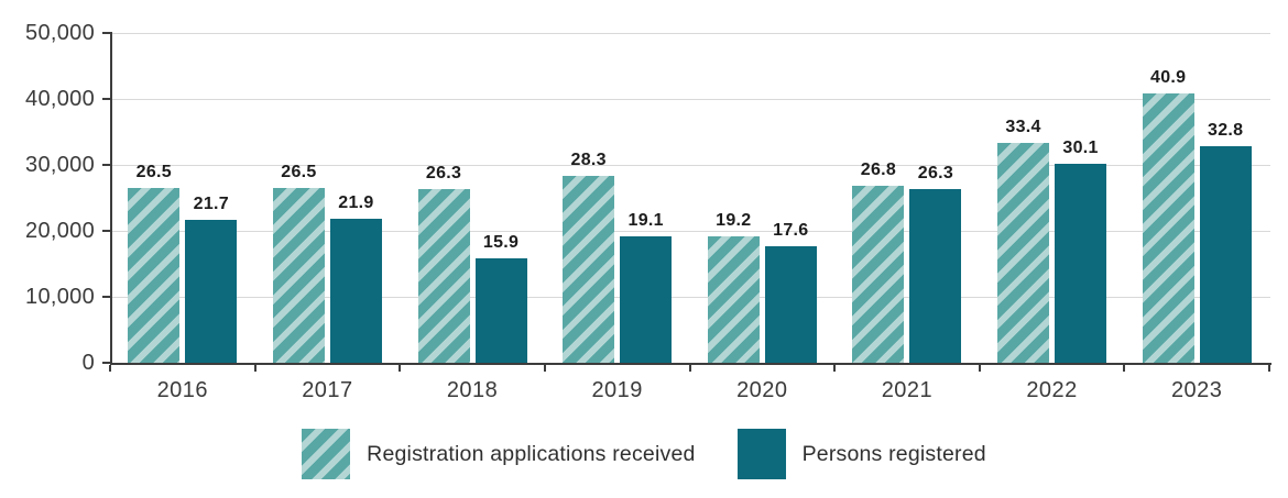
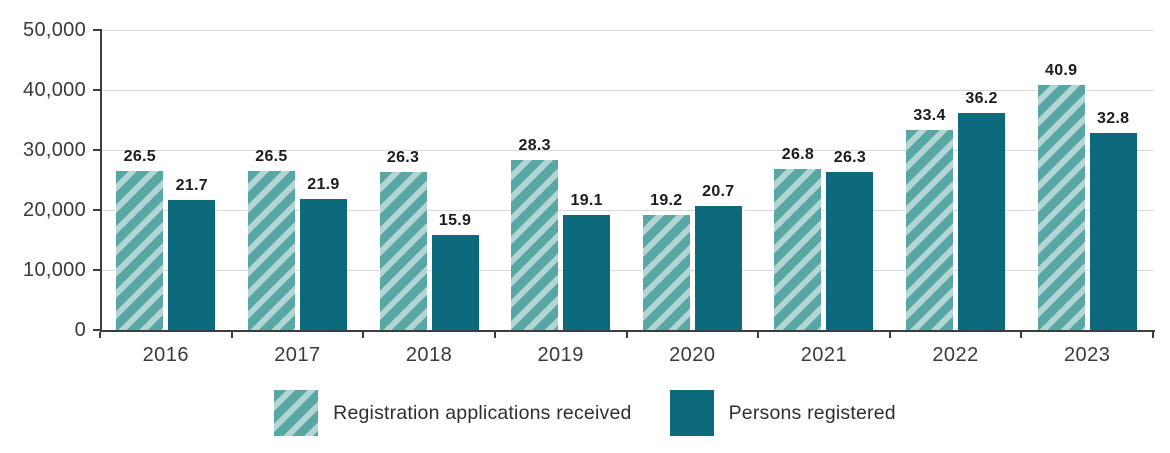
Persons registered/2020: 17.6 -> 20.7
Persons registered/2022: 30.1 -> 36.2
